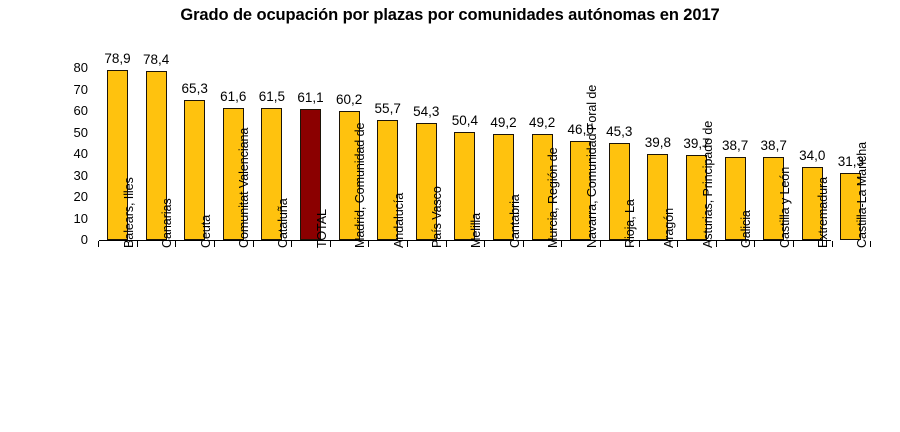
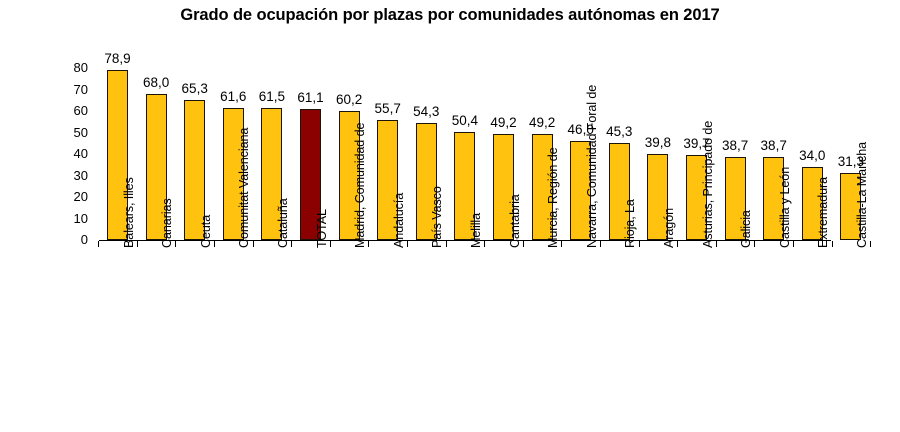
Canarias: 78,4 -> 68,0
